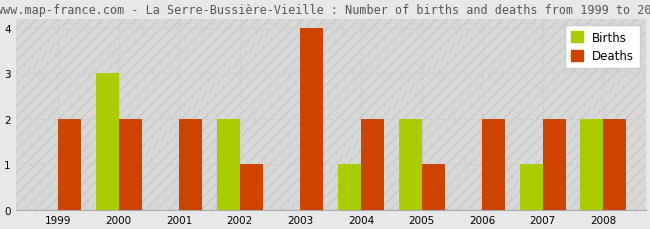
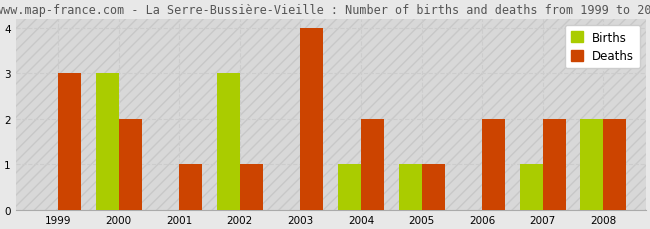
Deaths/1999: 2 -> 3
Deaths/2001: 2 -> 1
Births/2002: 2 -> 3
Births/2005: 2 -> 1
